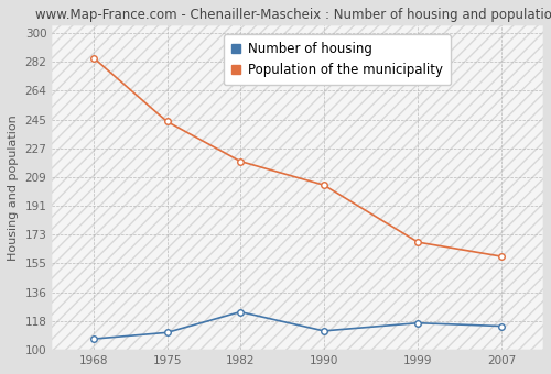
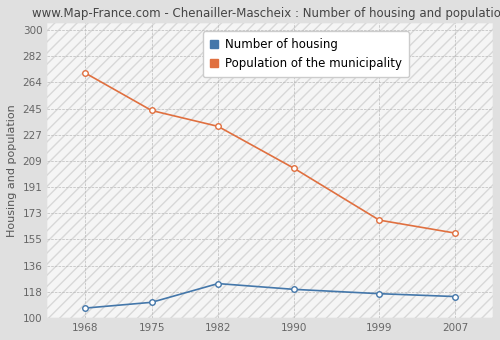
Population of the municipality/1968: 284 -> 270
Population of the municipality/1982: 219 -> 233
Number of housing/1990: 112 -> 120
